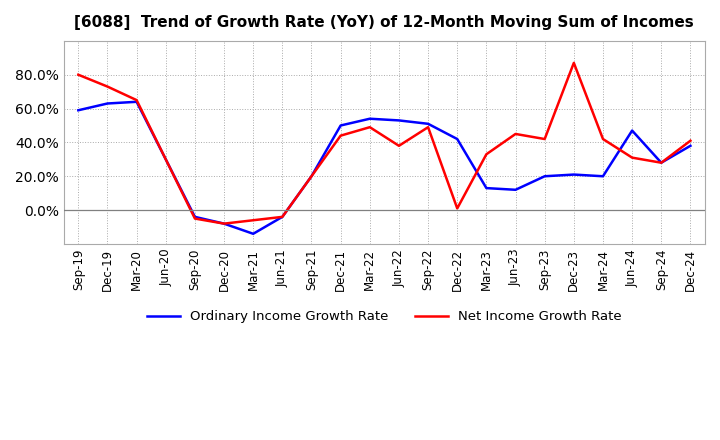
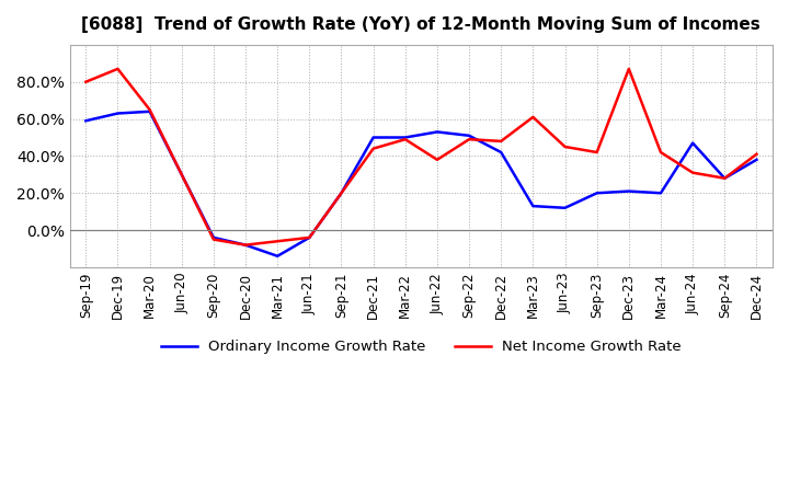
Net Income Growth Rate/Dec-19: 73% -> 87%
Ordinary Income Growth Rate/Mar-22: 54% -> 50%
Net Income Growth Rate/Dec-22: 1% -> 48%
Net Income Growth Rate/Mar-23: 33% -> 61%
